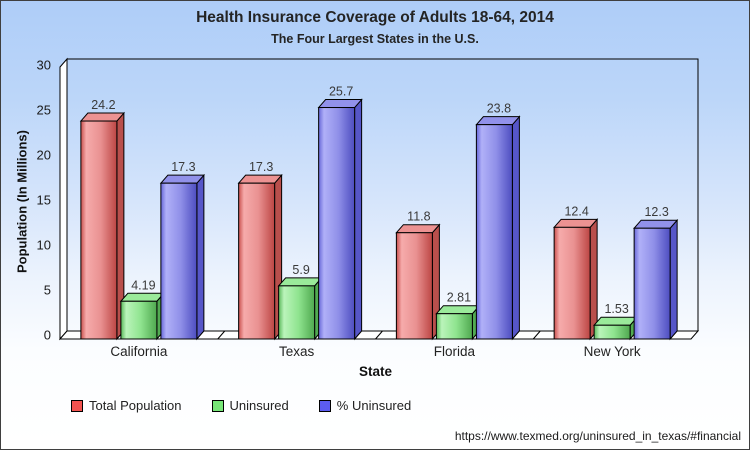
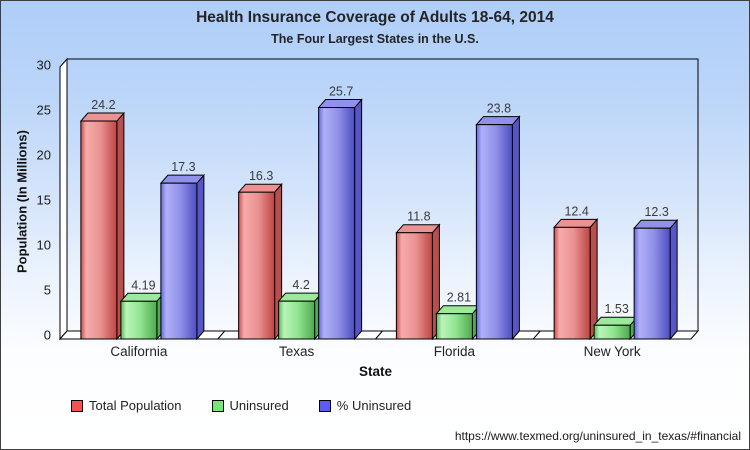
Total Population/Texas: 17.3 -> 16.3
Uninsured/Texas: 5.9 -> 4.2
